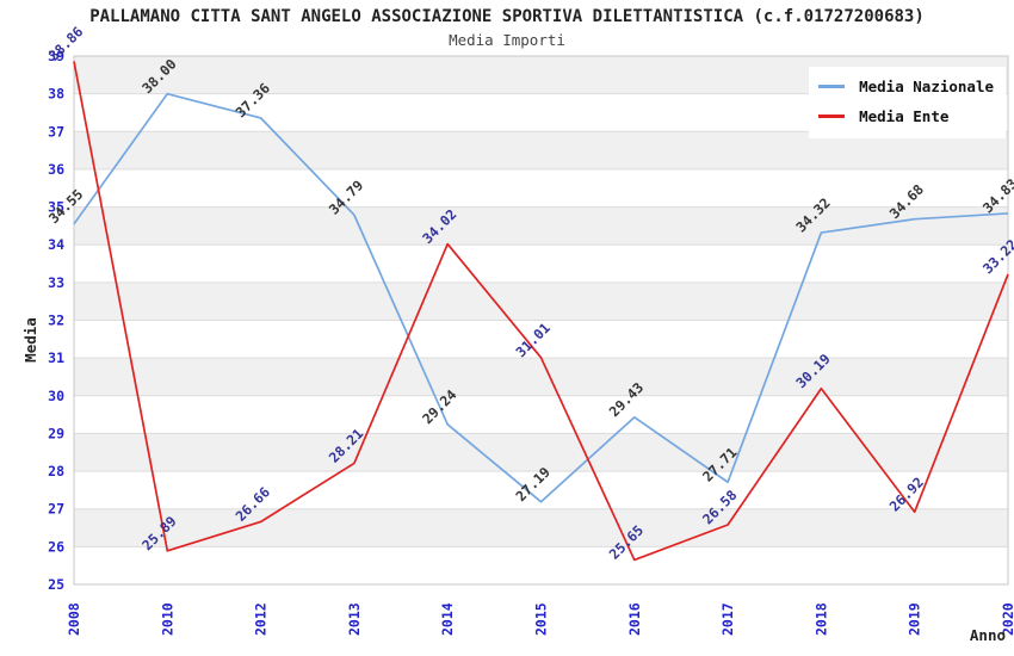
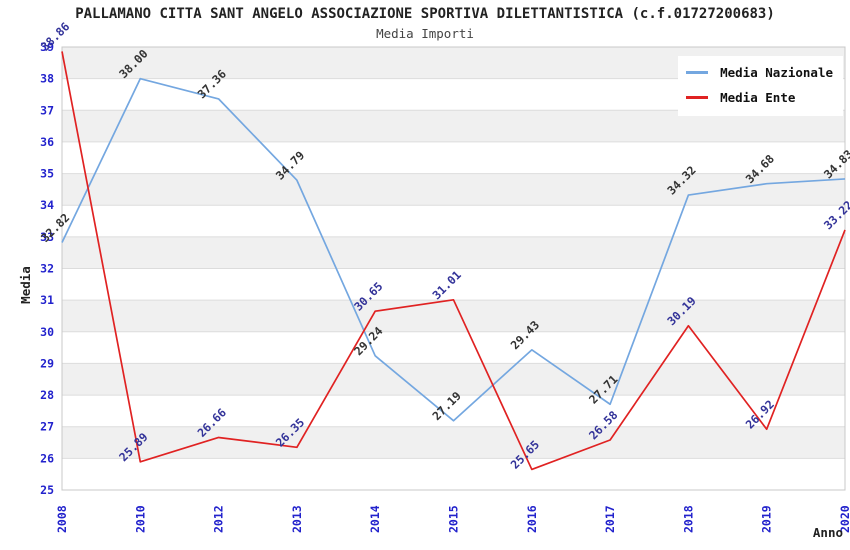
Media Nazionale/2008: 34.55 -> 32.82
Media Ente/2013: 28.21 -> 26.35
Media Ente/2014: 34.02 -> 30.65
